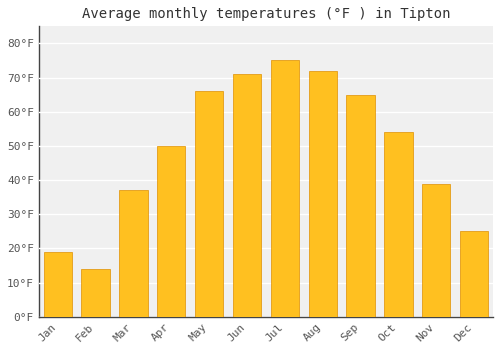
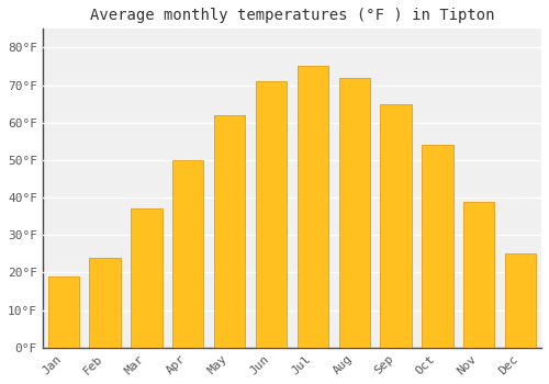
Feb: 14°F -> 24°F
May: 66°F -> 62°F
